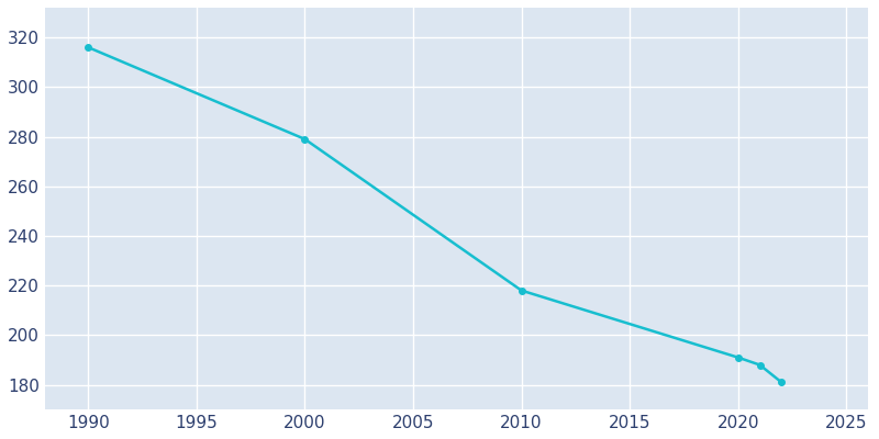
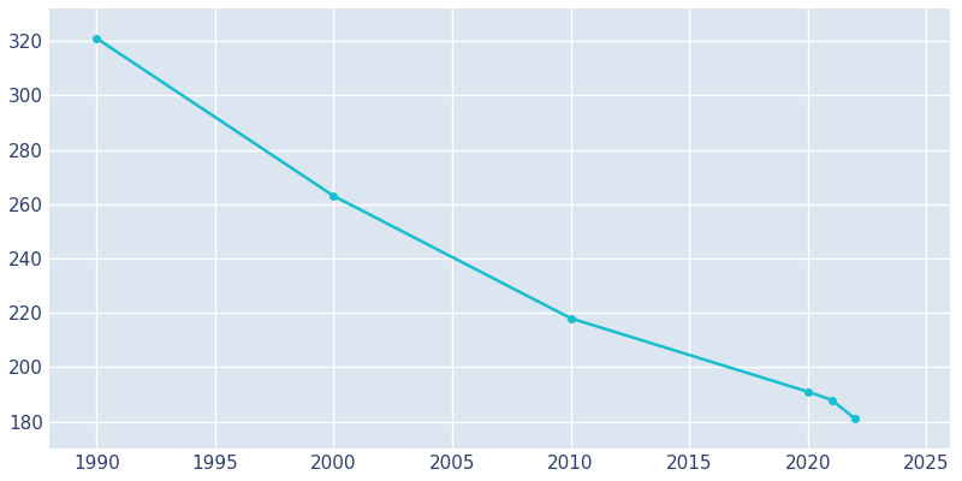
1990: 316 -> 321
2000: 279 -> 263
